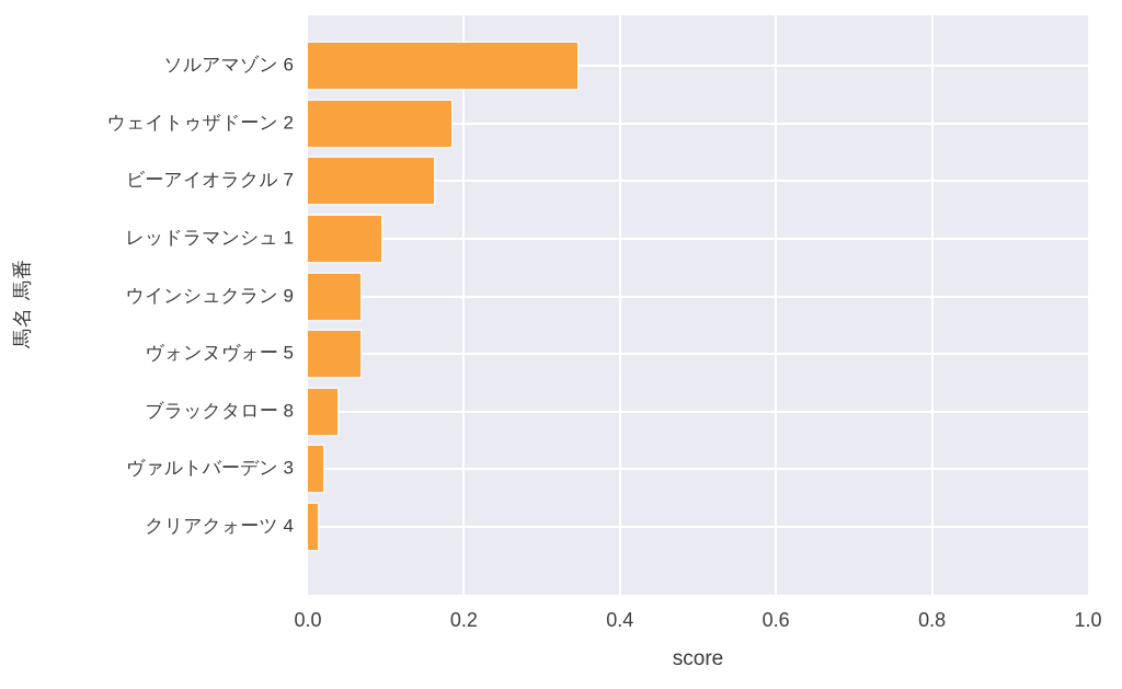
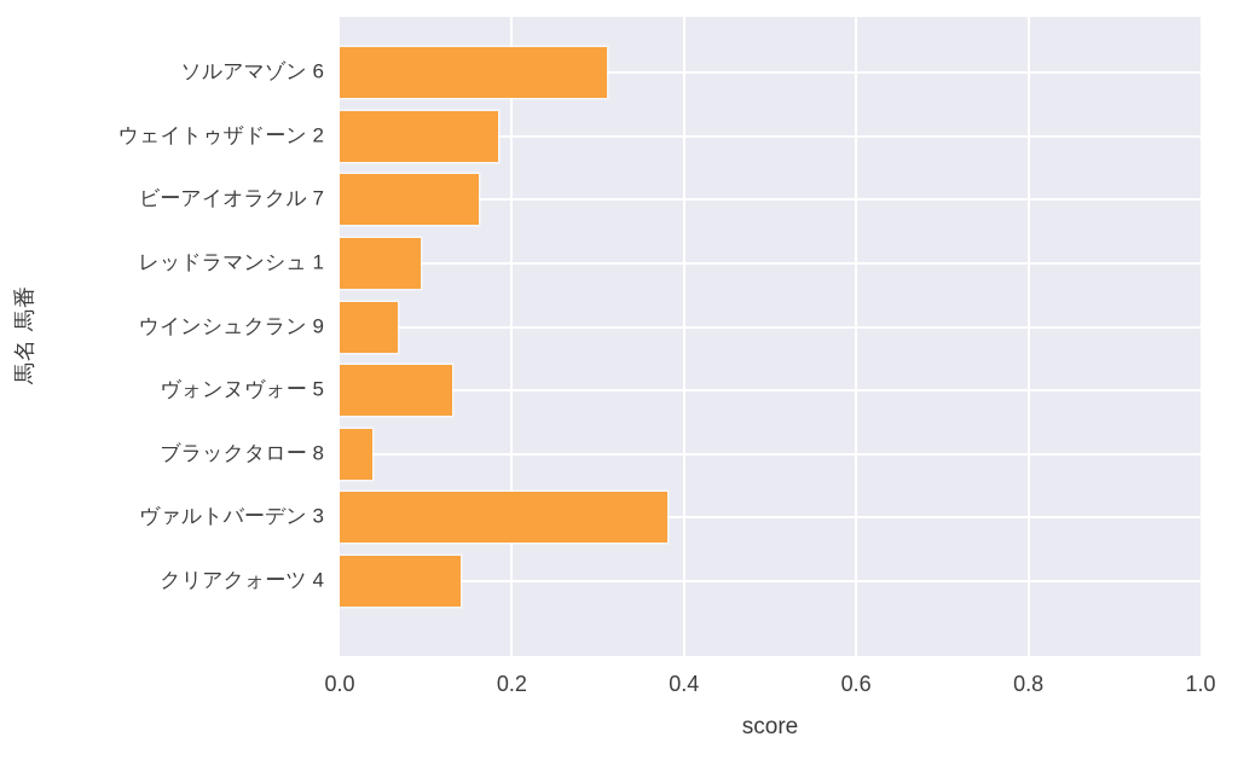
ソルアマゾン 6: 0.34 -> 0.31
ヴォンヌヴォー 5: 0.07 -> 0.13
ヴァルトバーデン 3: 0.02 -> 0.38
クリアクォーツ 4: 0.01 -> 0.14
